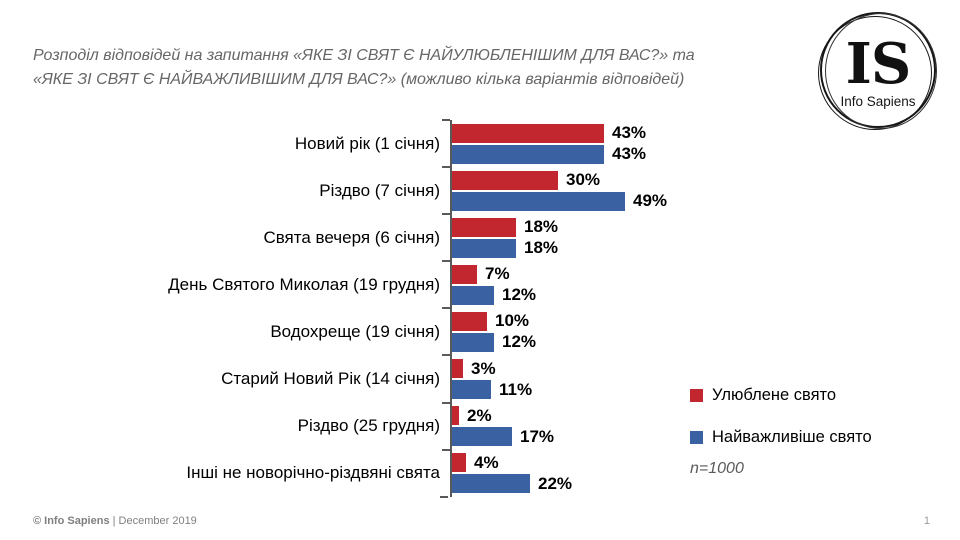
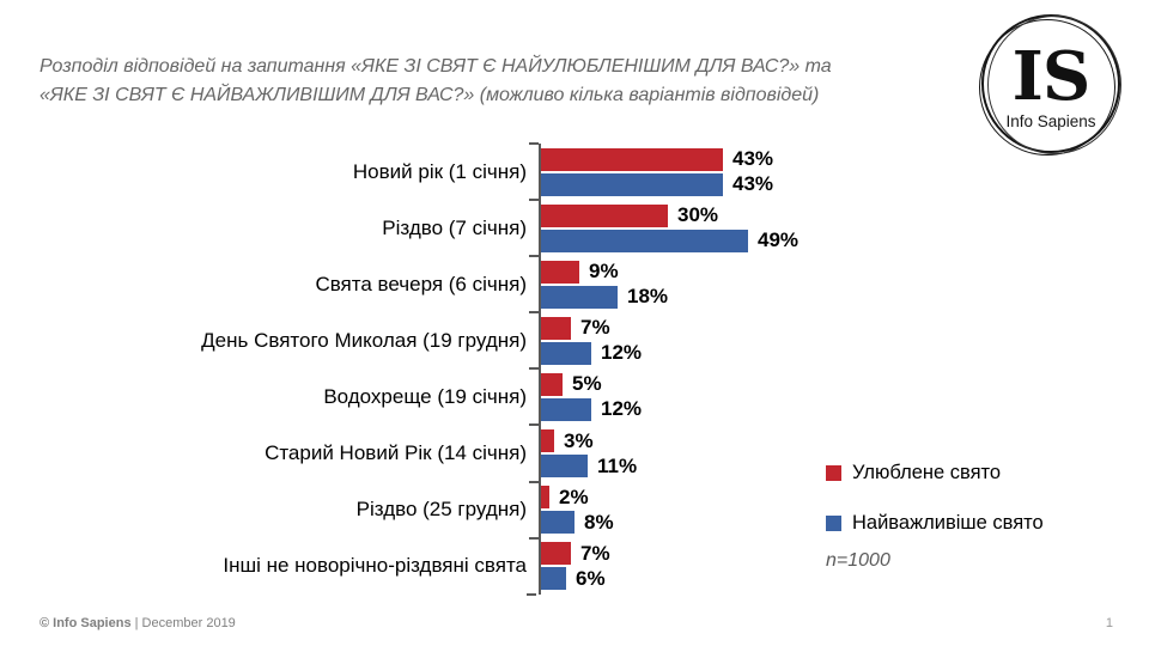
Улюблене свято/Свята вечеря (6 січня): 18% -> 9%
Улюблене свято/Водохреще (19 січня): 10% -> 5%
Найважливіше свято/Різдво (25 грудня): 17% -> 8%
Улюблене свято/Інші не новорічно-різдвяні свята: 4% -> 7%
Найважливіше свято/Інші не новорічно-різдвяні свята: 22% -> 6%
